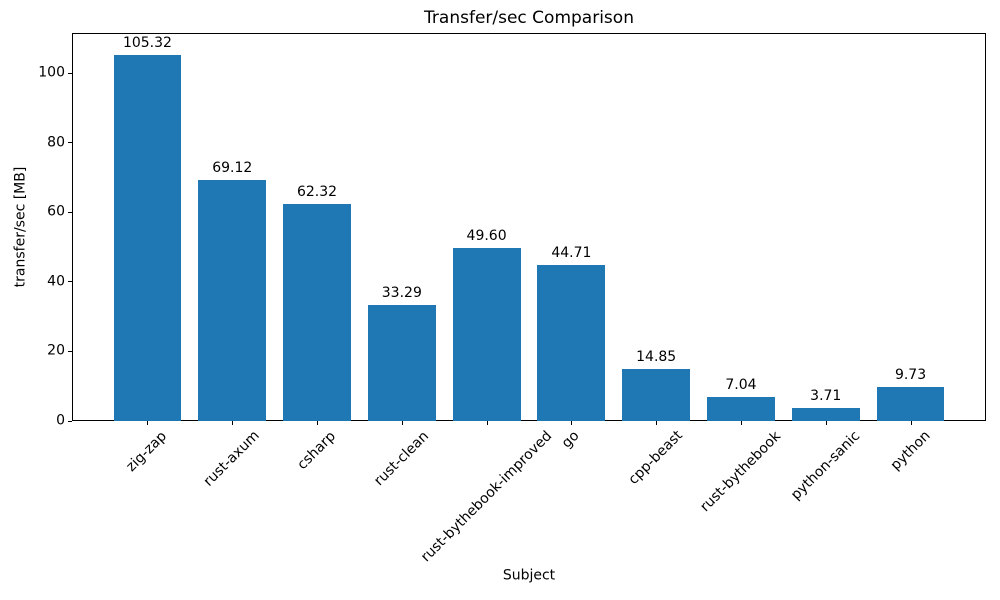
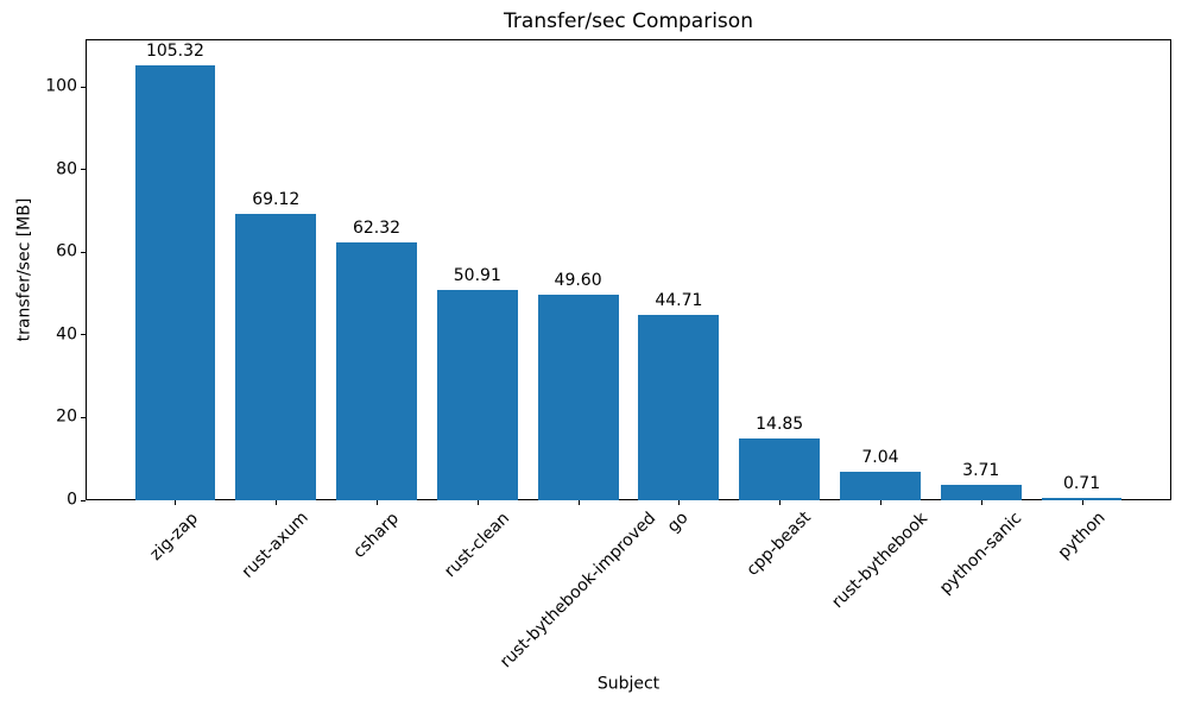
rust-clean: 33.29 -> 50.91
python: 9.73 -> 0.71
